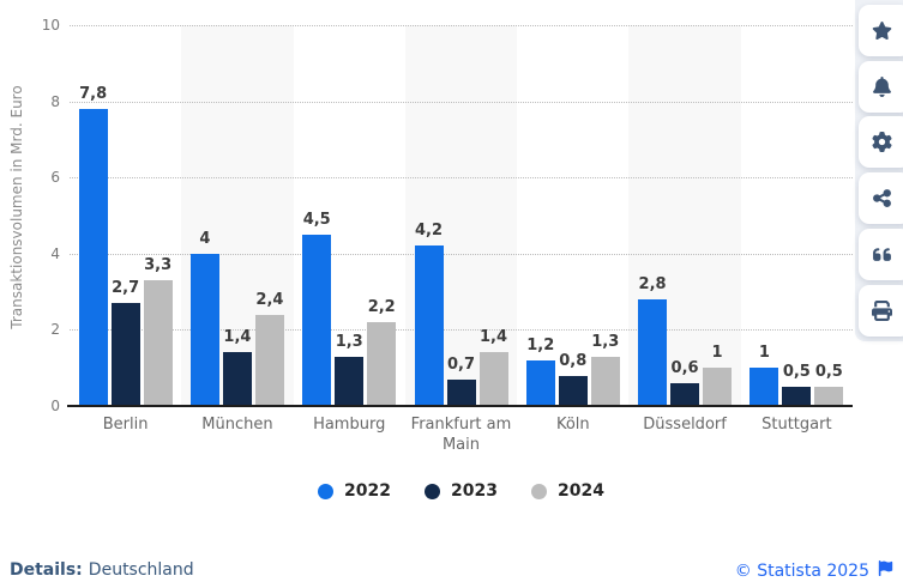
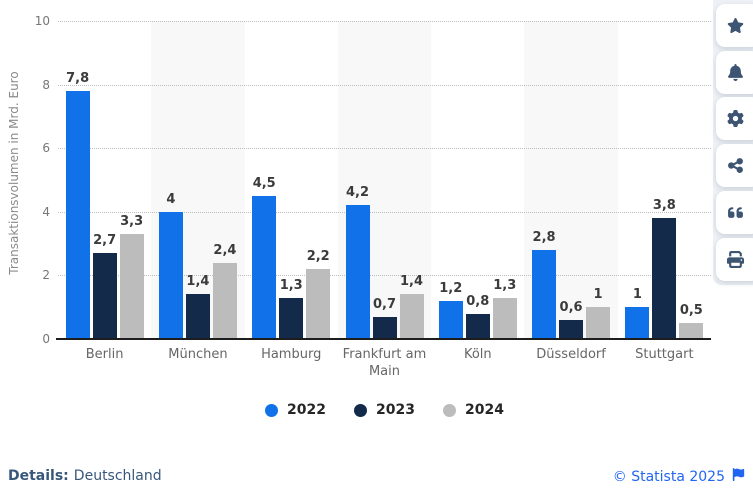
2023/Stuttgart: 0,5 -> 3,8
